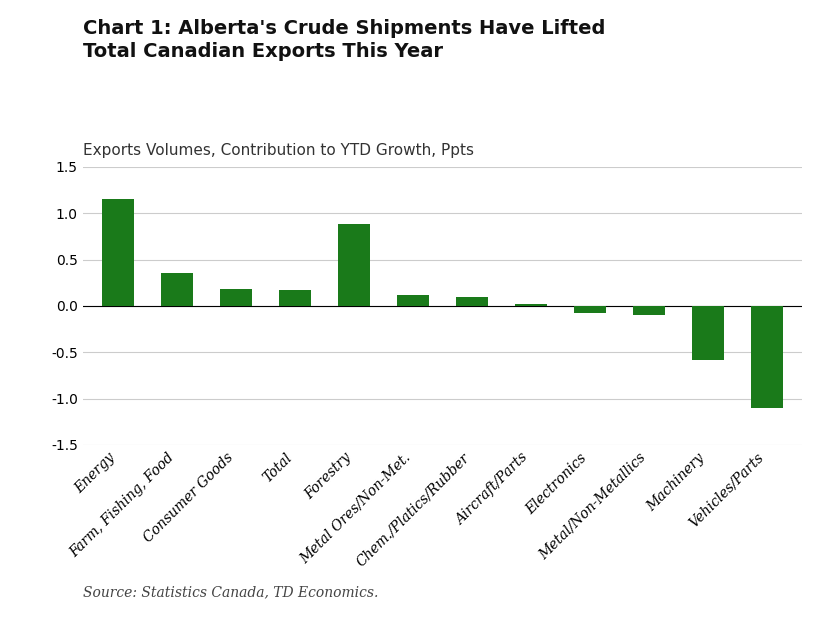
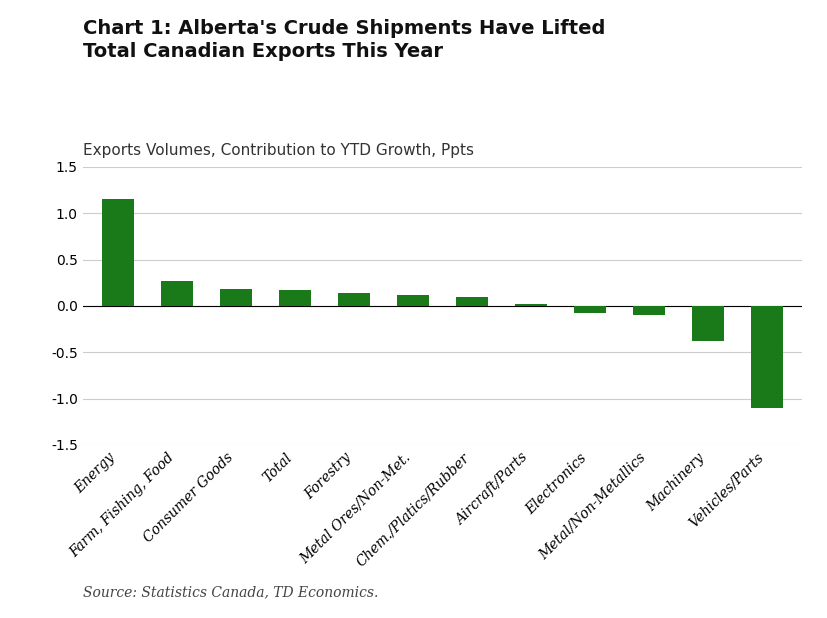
Farm, Fishing, Food: 0.36 -> 0.27
Forestry: 0.88 -> 0.14
Machinery: -0.58 -> -0.38
